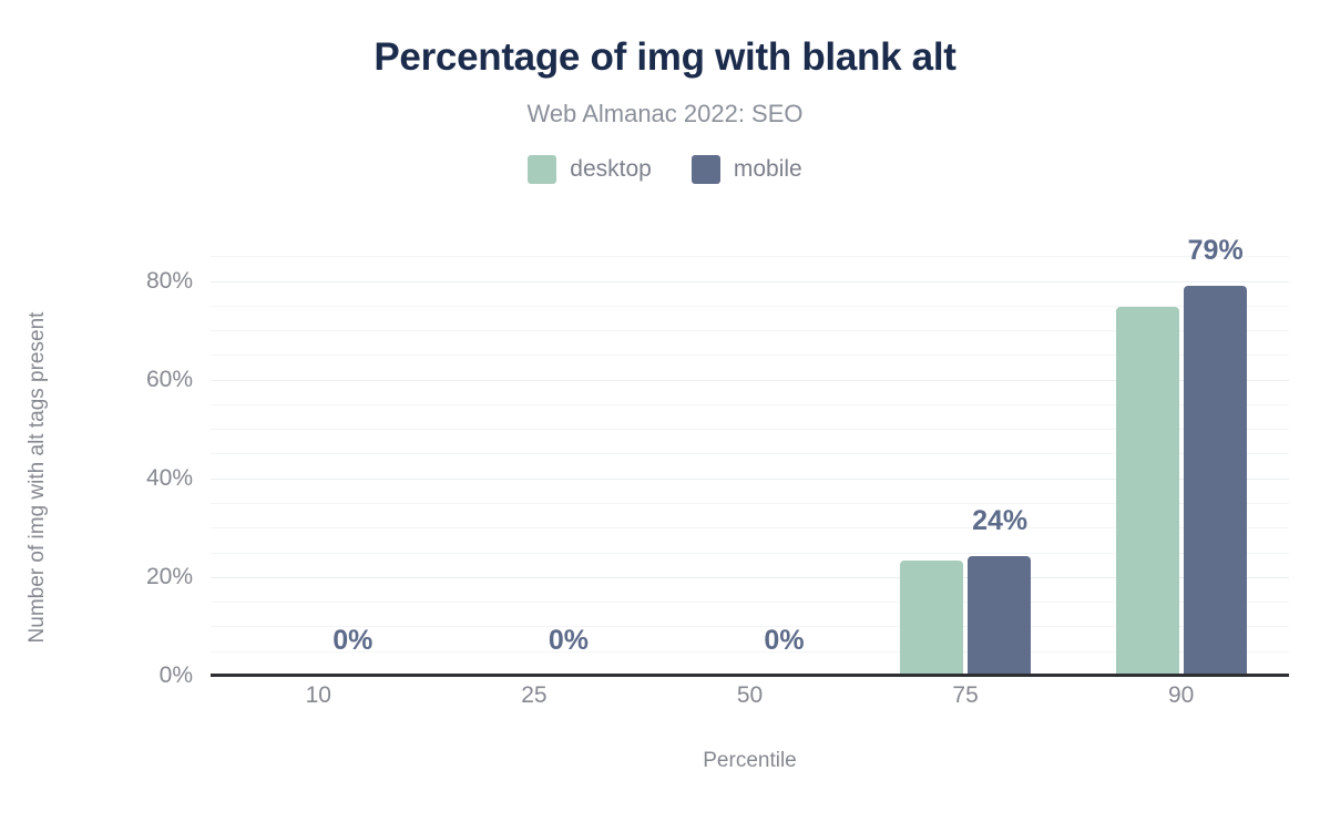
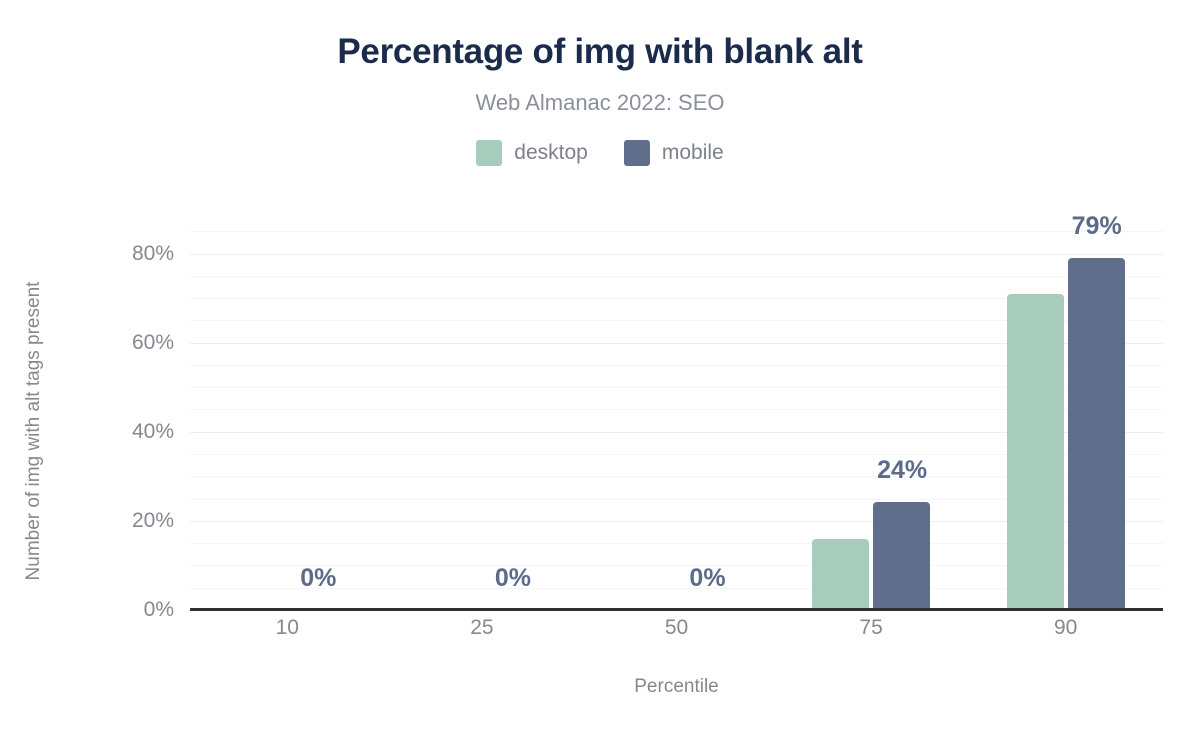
desktop/75: 23% -> 16%
desktop/90: 75% -> 71%
